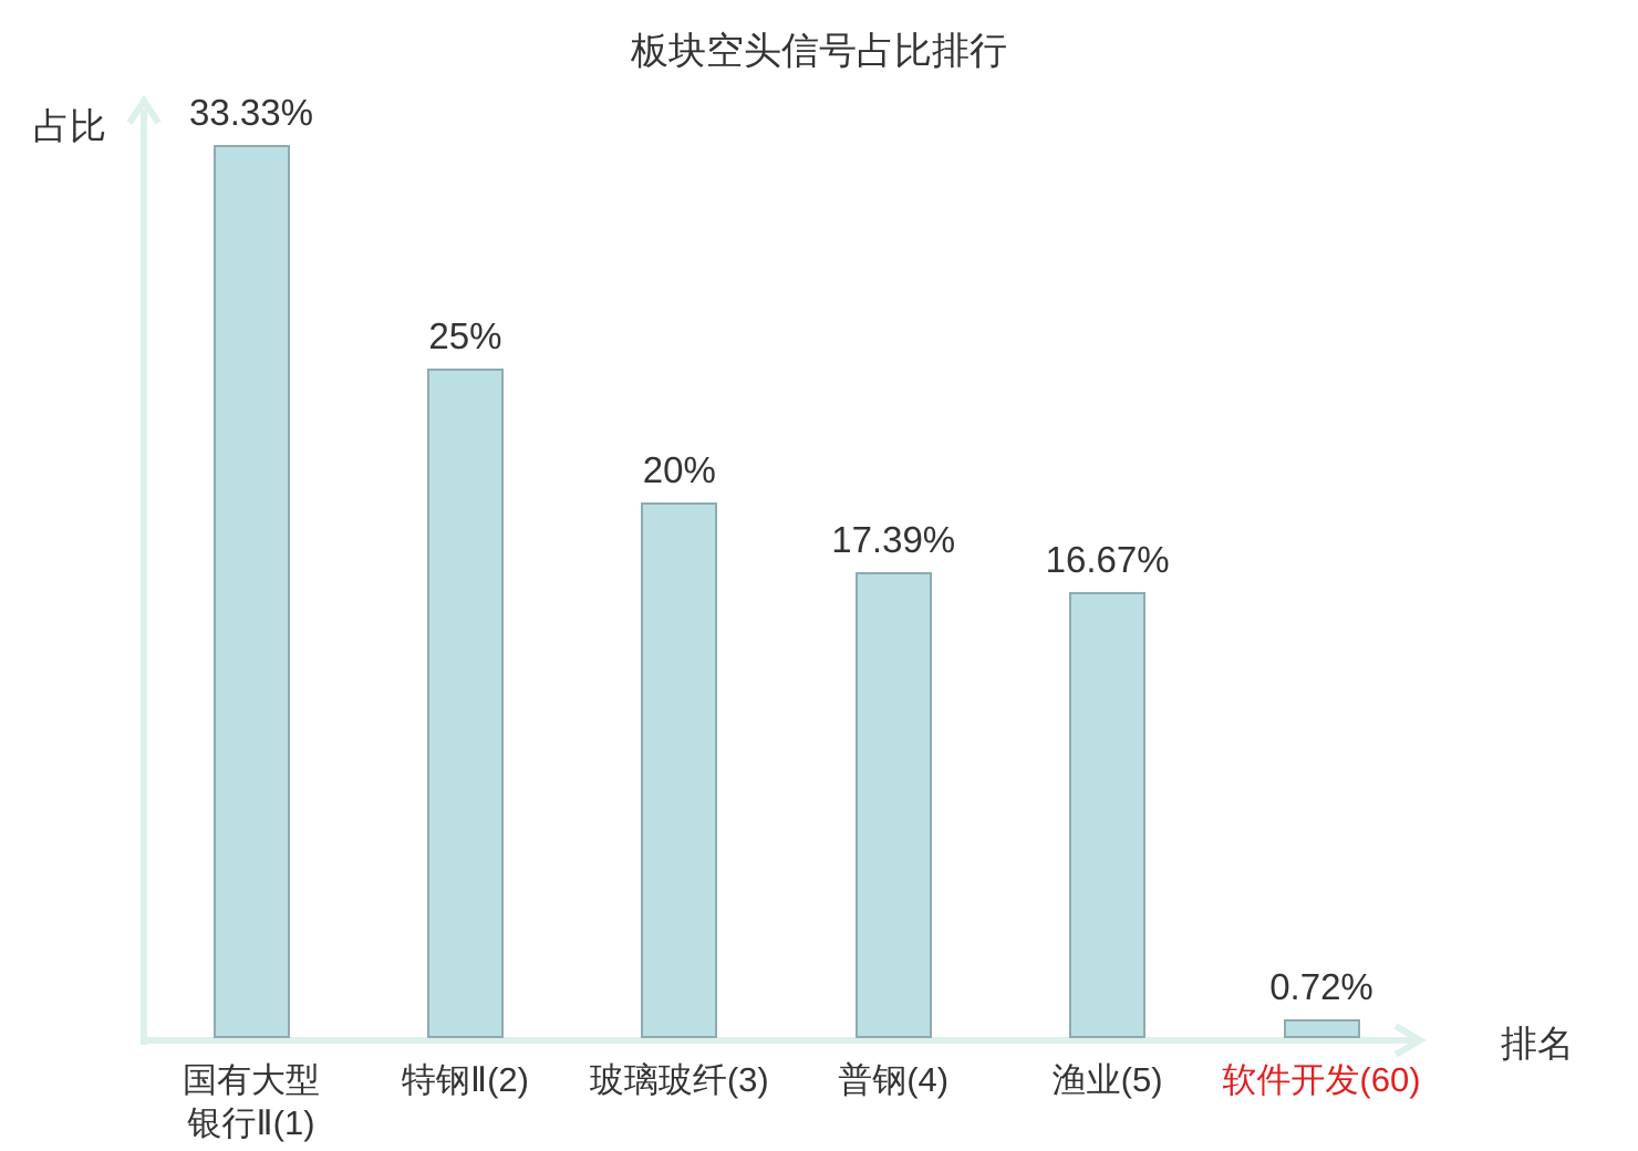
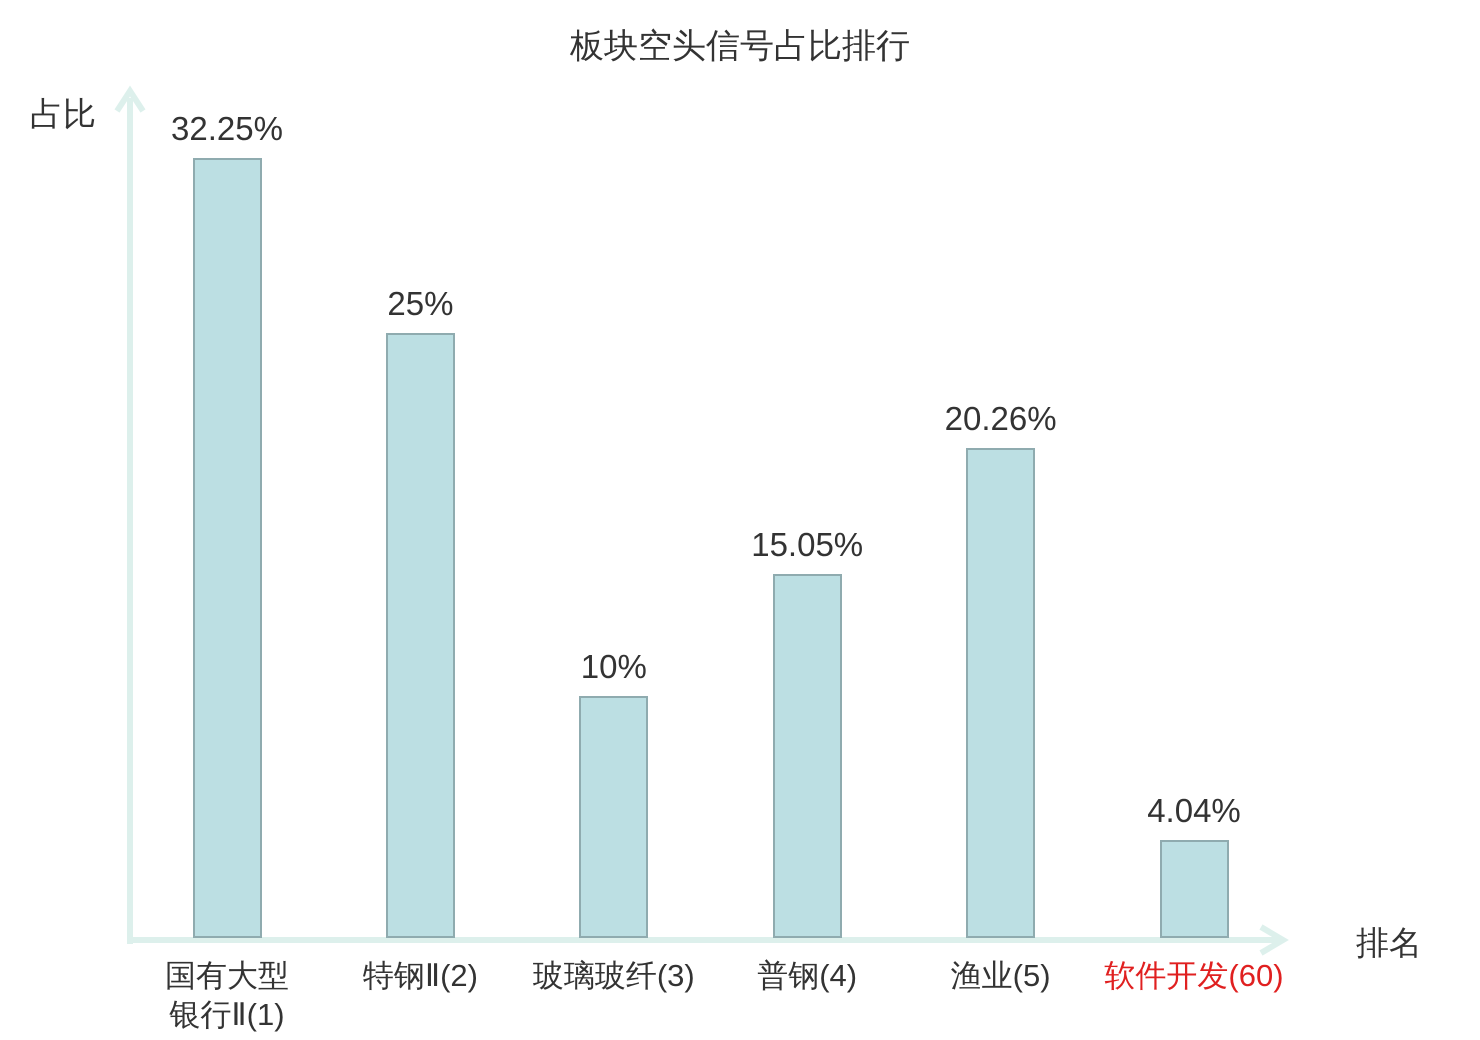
国有大型 银行Ⅱ(1): 33.33% -> 32.25%
玻璃玻纤(3): 20% -> 10%
普钢(4): 17.39% -> 15.05%
渔业(5): 16.67% -> 20.26%
软件开发(60): 0.72% -> 4.04%
